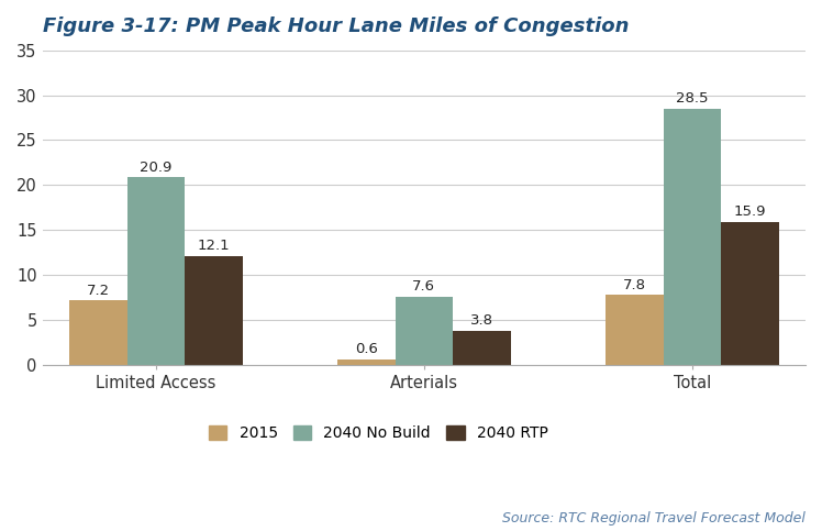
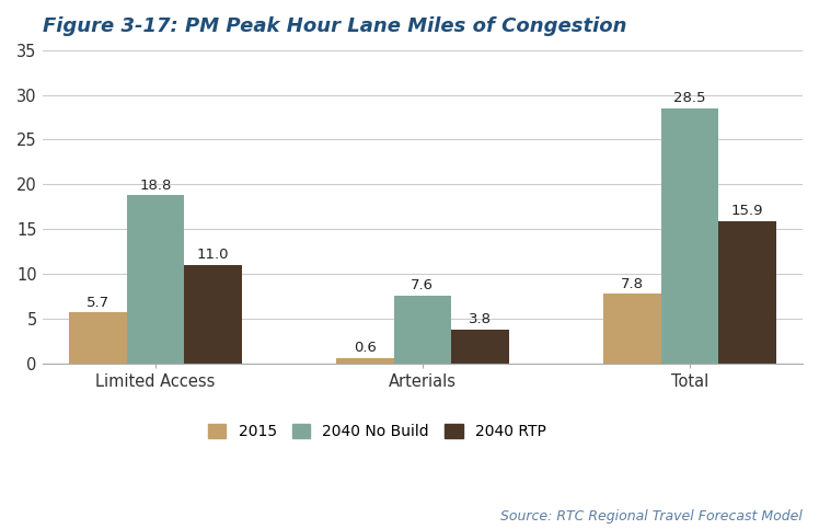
2015/Limited Access: 7.2 -> 5.7
2040 No Build/Limited Access: 20.9 -> 18.8
2040 RTP/Limited Access: 12.1 -> 11.0
